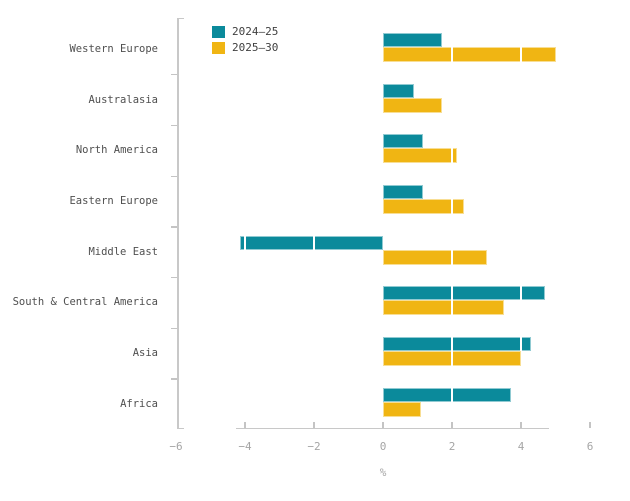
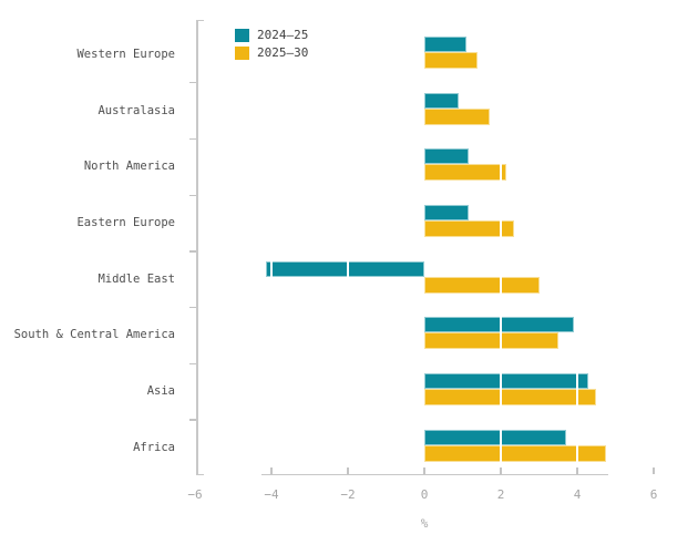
2024–25/Western Europe: 1.7 -> 1.1
2025–30/Western Europe: 5.0 -> 1.4
2024–25/South & Central America: 4.7 -> 3.9
2025–30/Asia: 4.0 -> 4.5
2025–30/Africa: 1.1 -> 4.8
